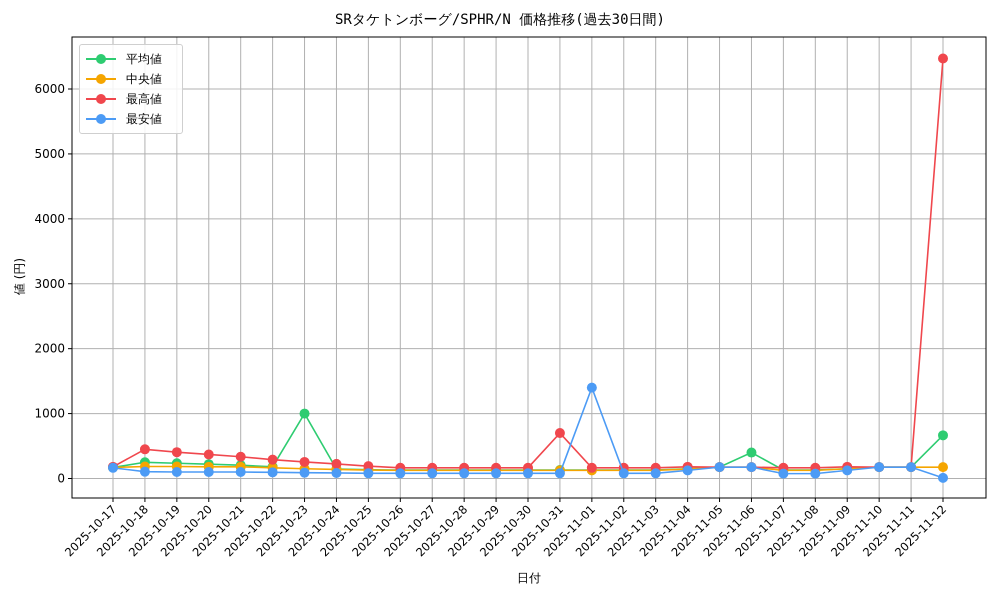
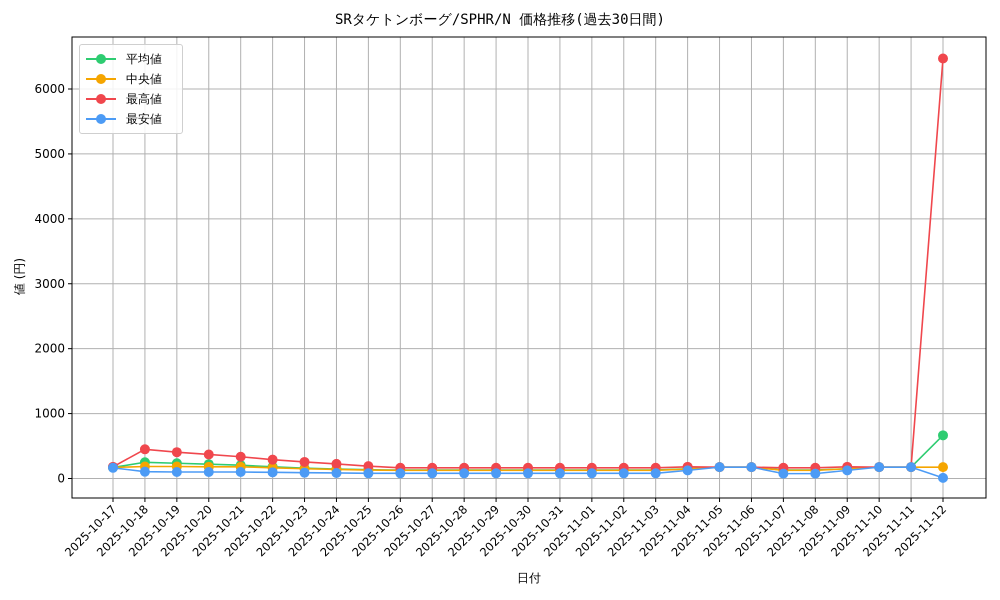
平均値/2025-10-23: 1000 -> 200
最高値/2025-10-31: 700 -> 200
最安値/2025-11-01: 1400 -> 100
平均値/2025-11-06: 400 -> 200
